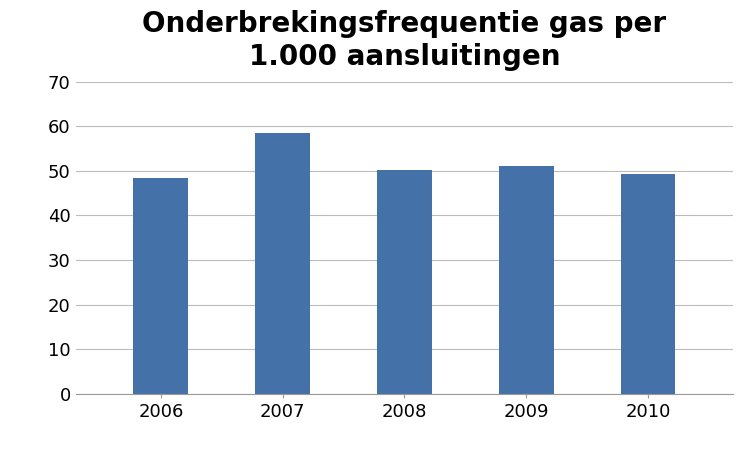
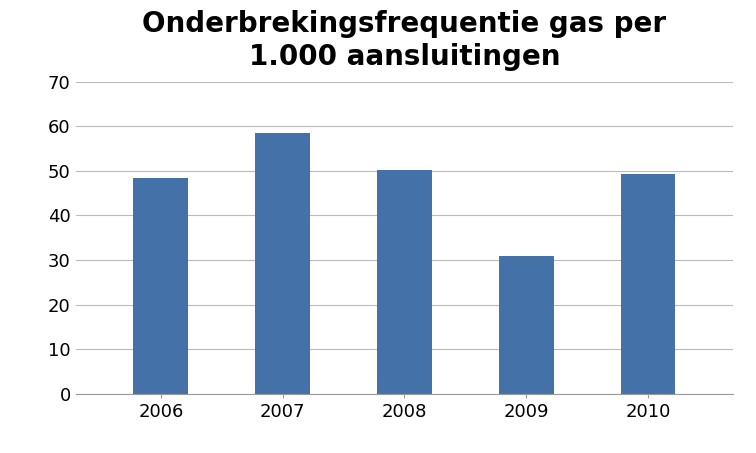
2009: 51.1 -> 31.0
